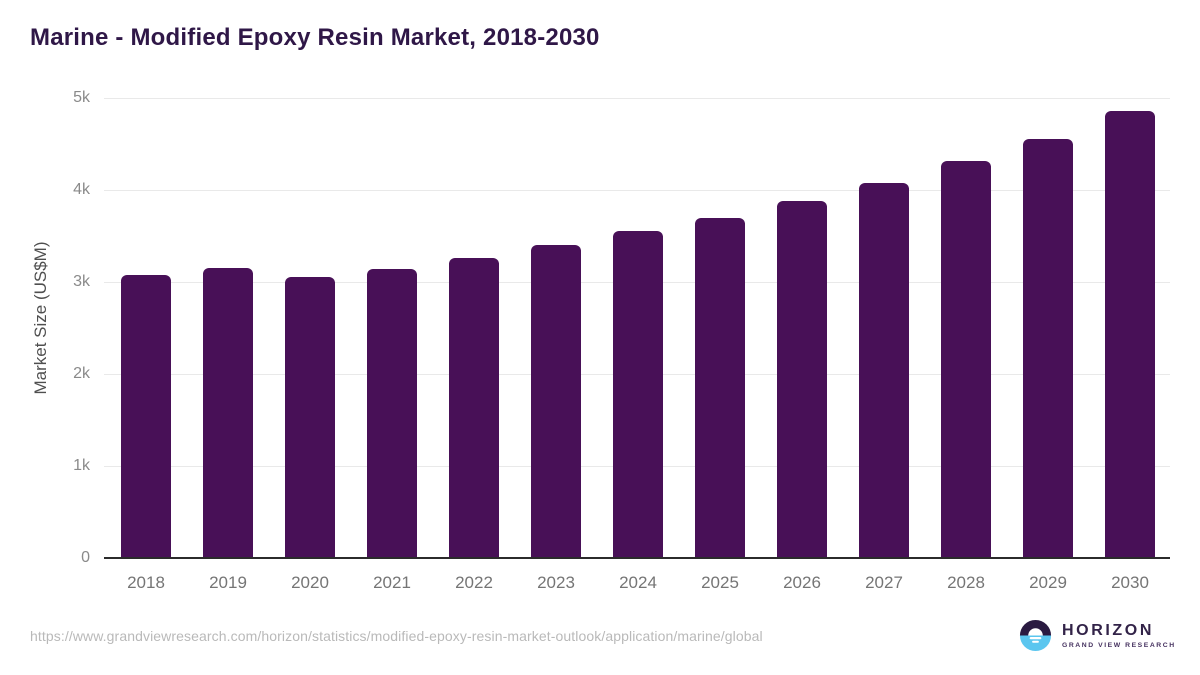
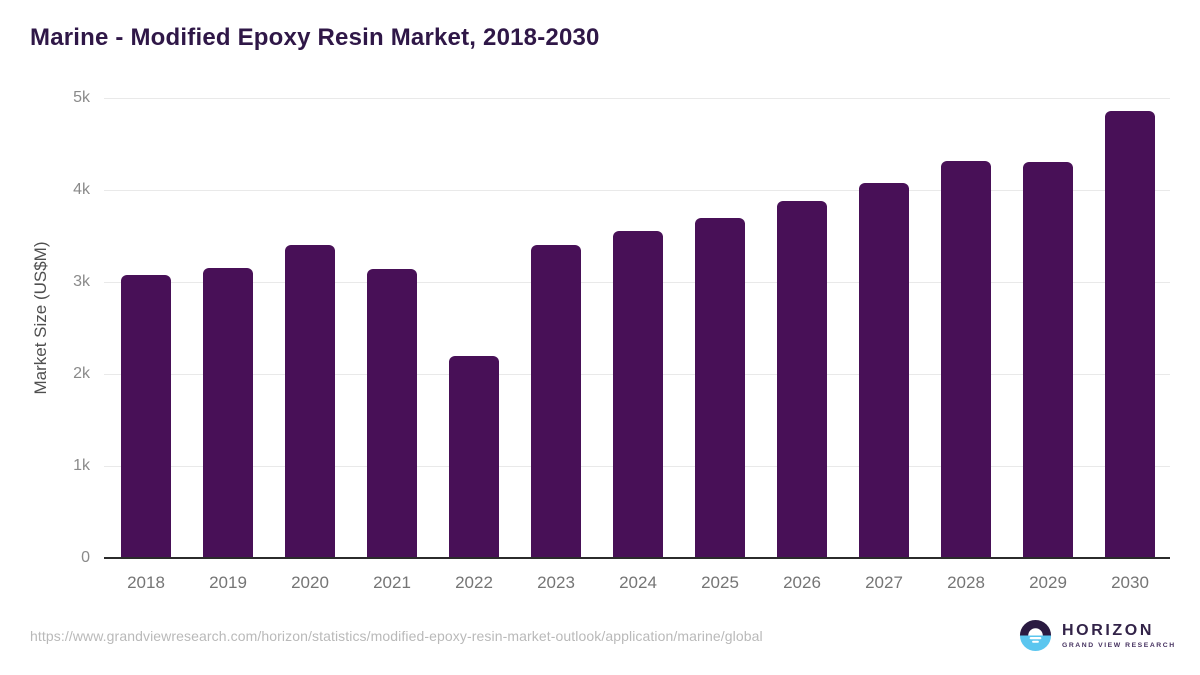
2020: 3.0k -> 3.4k
2022: 3.3k -> 2.2k
2029: 4.6k -> 4.3k
